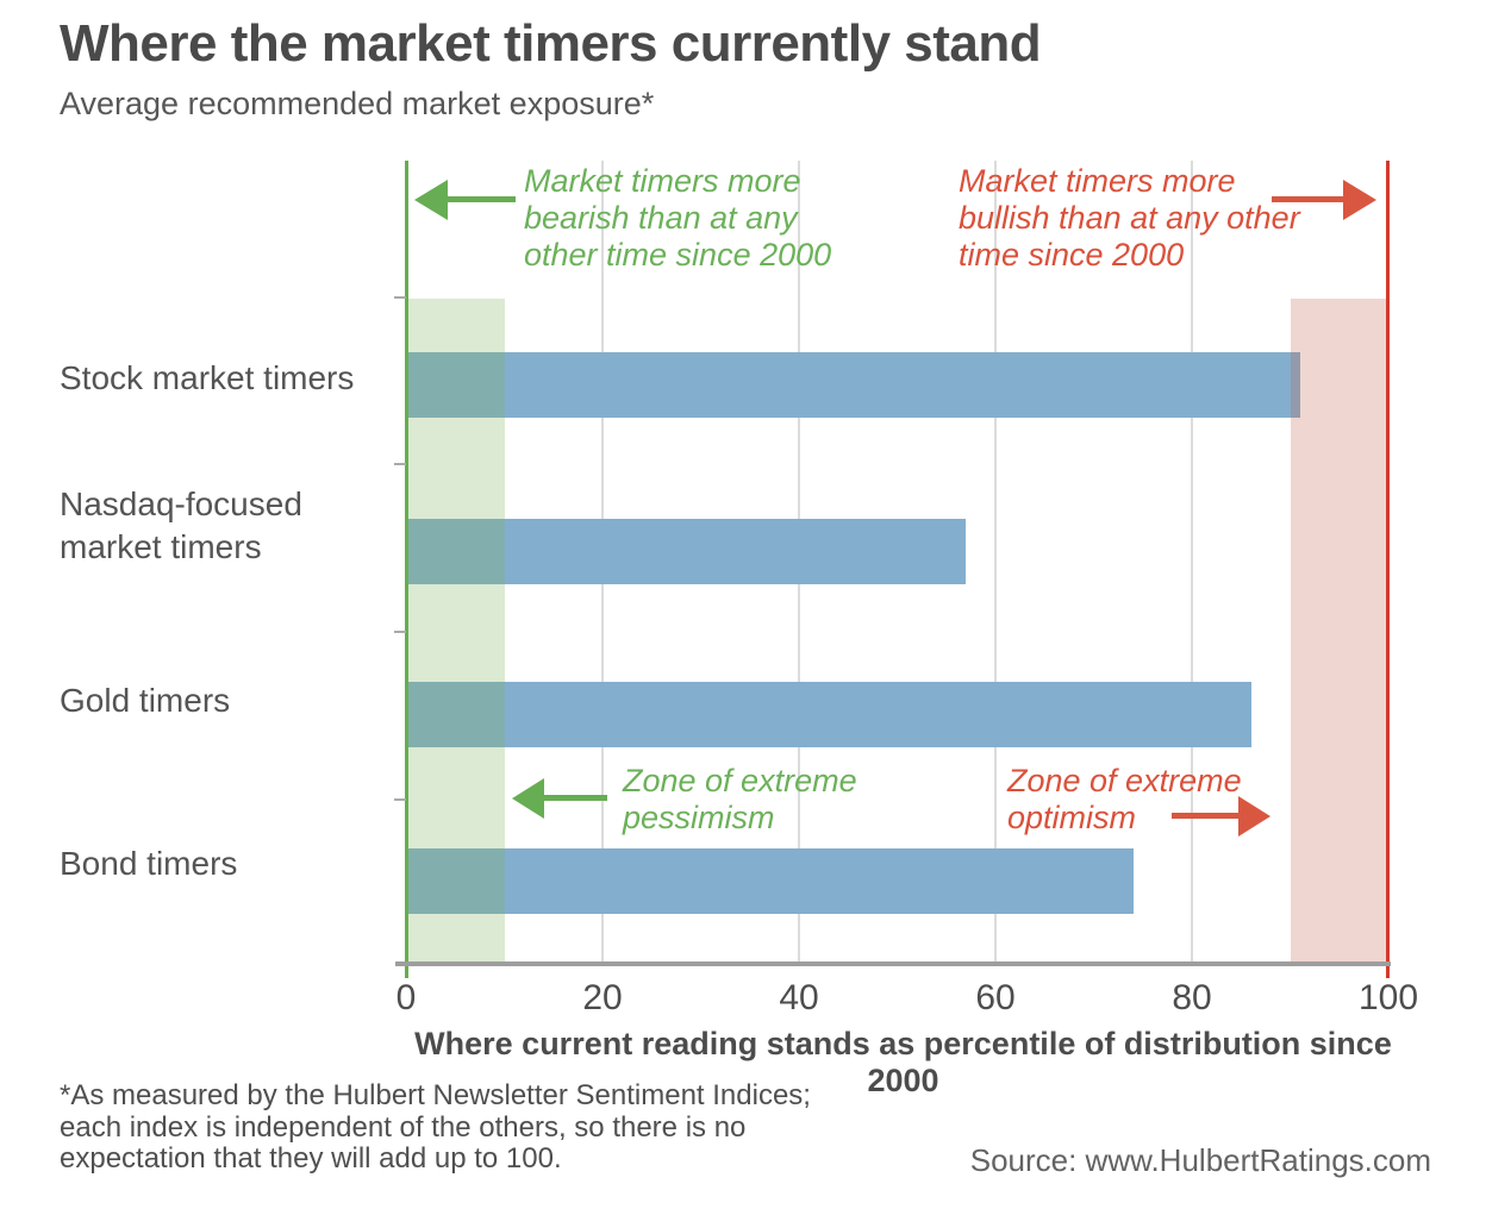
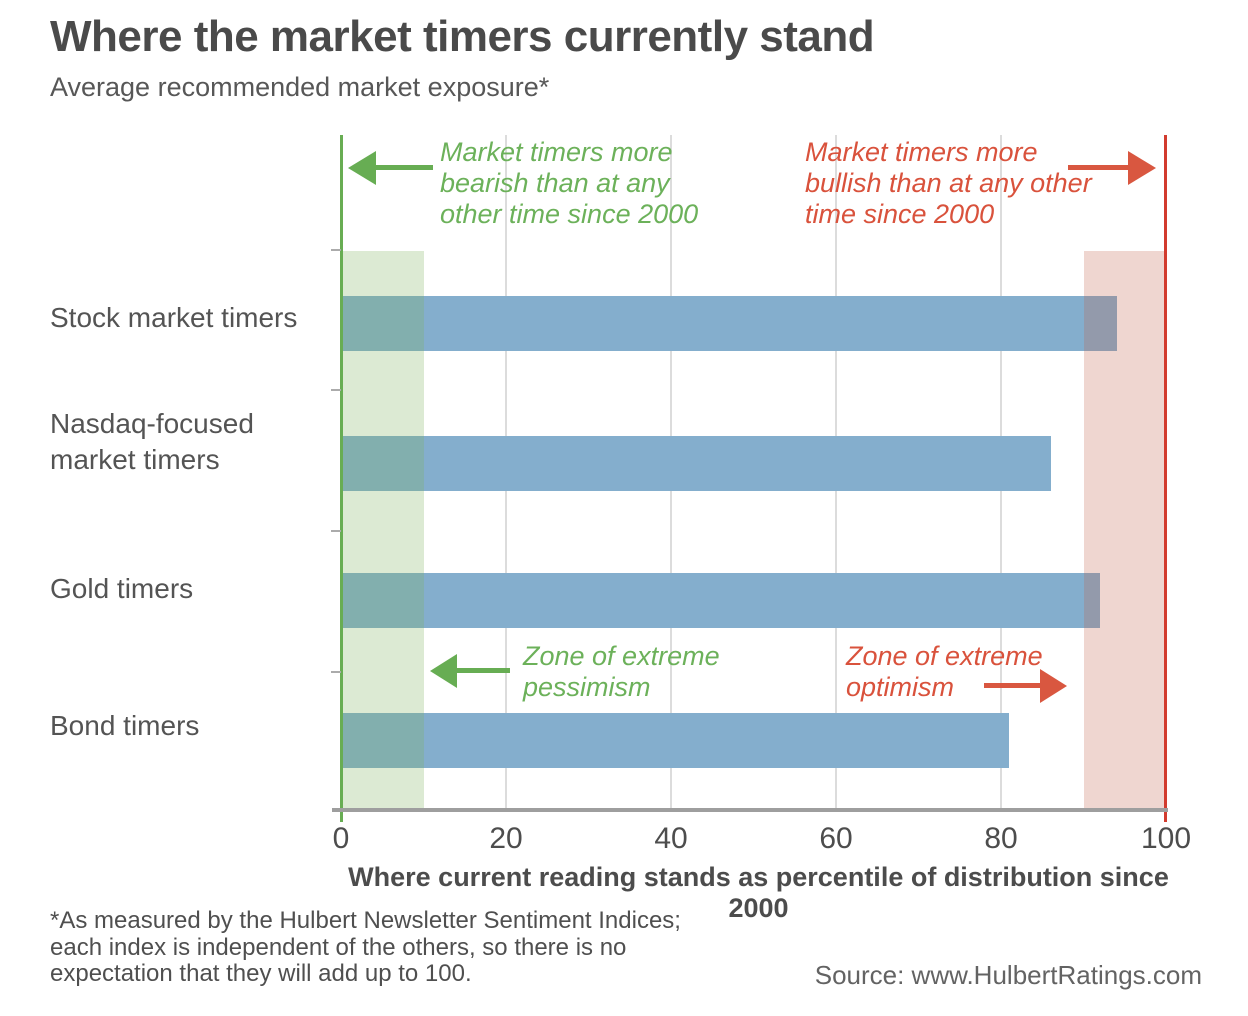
Stock market timers: 91 -> 94
Nasdaq-focused market timers: 57 -> 86
Gold timers: 86 -> 92
Bond timers: 74 -> 81
